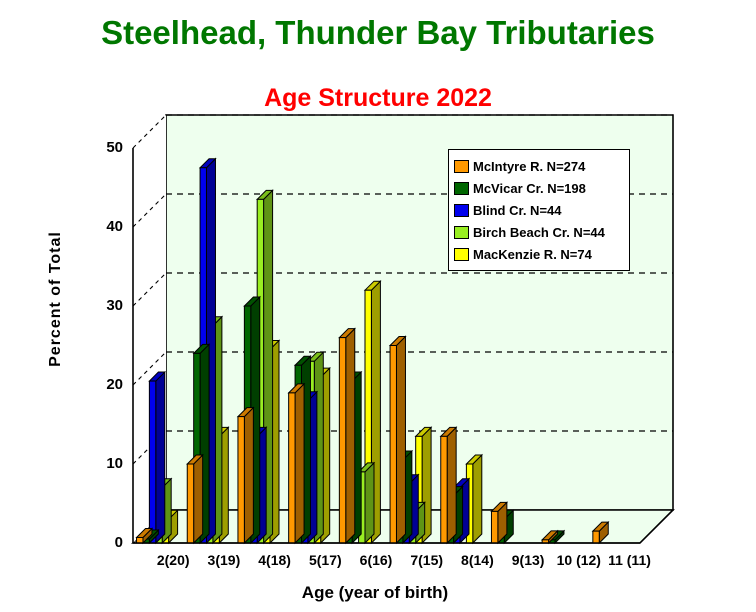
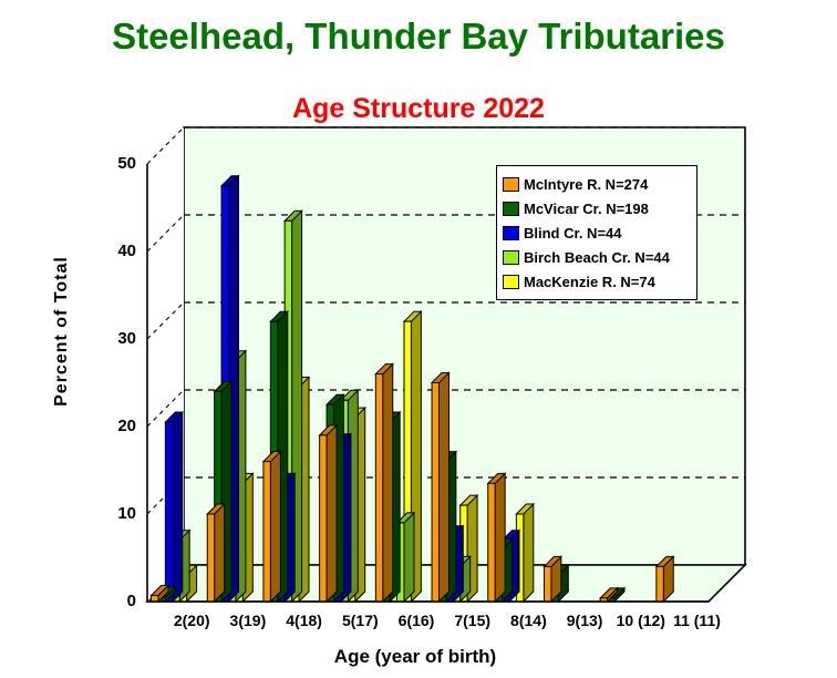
McVicar Cr. N=198/4(18): 30 -> 32
McVicar Cr. N=198/7(15): 10 -> 16
MacKenzie R. N=74/7(15): 14 -> 11
McIntyre R. N=274/11 (11): 2 -> 4
